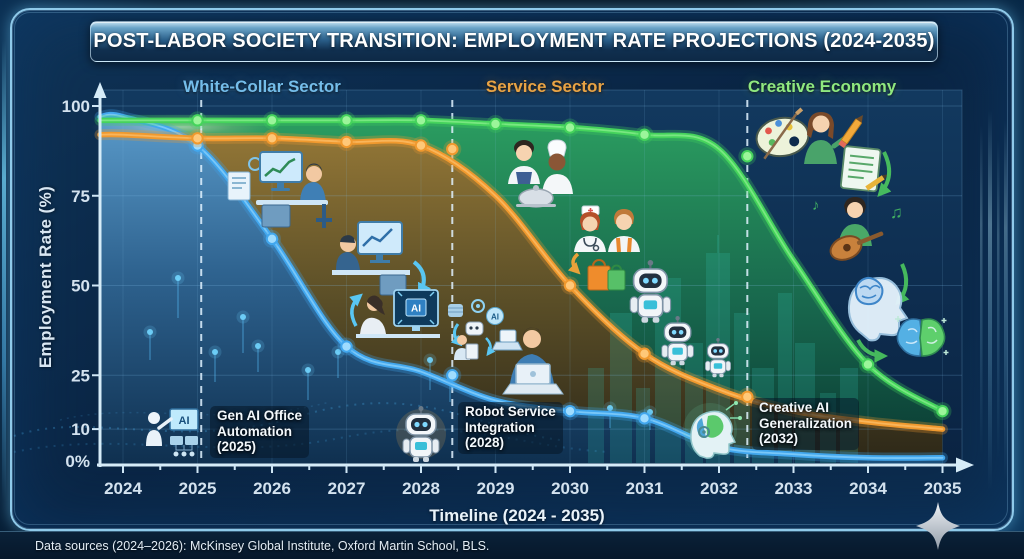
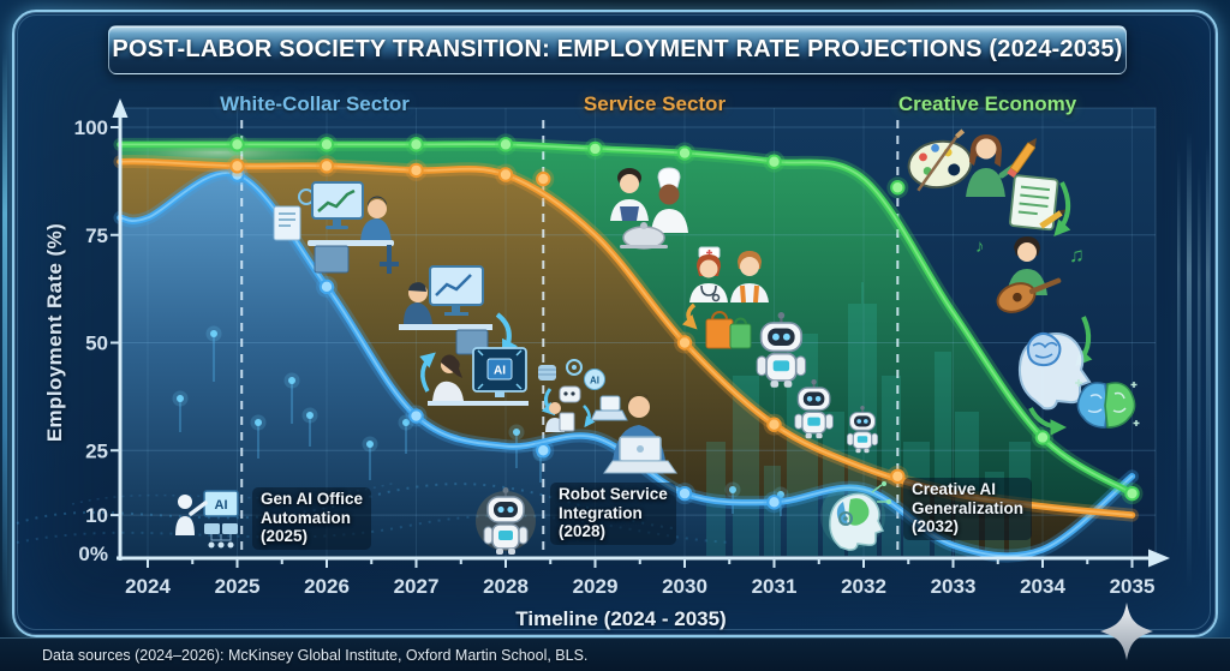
White-Collar Sector/2024: 97 -> 79
White-Collar Sector/2029: 18 -> 28
White-Collar Sector/2032: 5 -> 16
White-Collar Sector/2035: 2 -> 19
